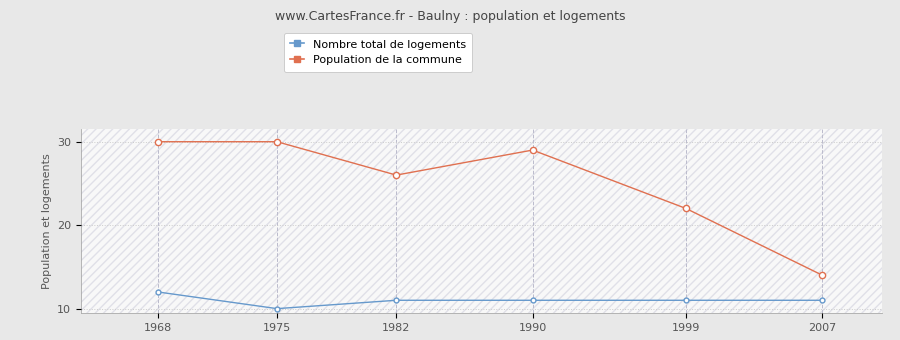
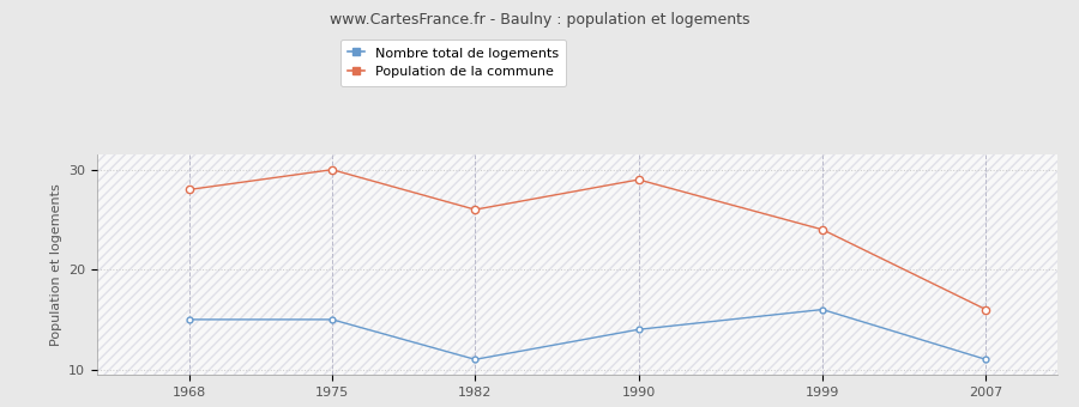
Nombre total de logements/1968: 12 -> 15
Population de la commune/1968: 30 -> 28
Nombre total de logements/1975: 10 -> 15
Nombre total de logements/1990: 11 -> 14
Nombre total de logements/1999: 11 -> 16
Population de la commune/1999: 22 -> 24
Population de la commune/2007: 14 -> 16
